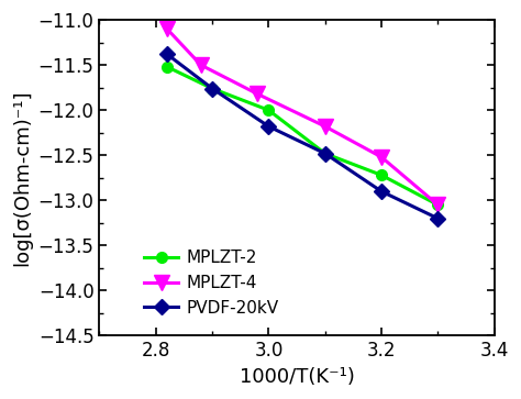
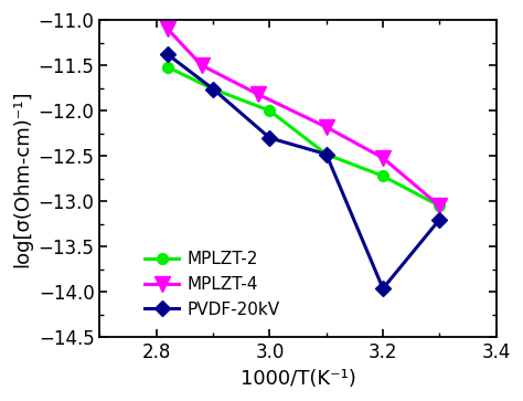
PVDF-20kV/3.0: -12.18 -> -12.30
PVDF-20kV/3.2: -12.90 -> -13.96
